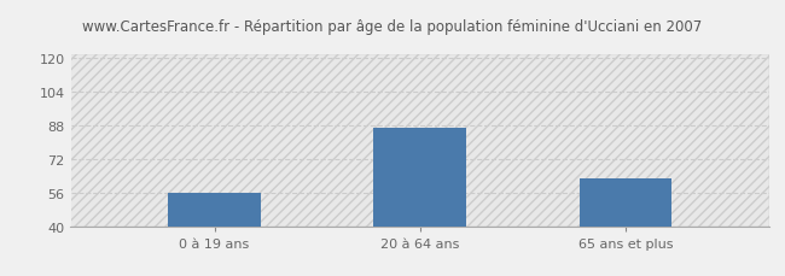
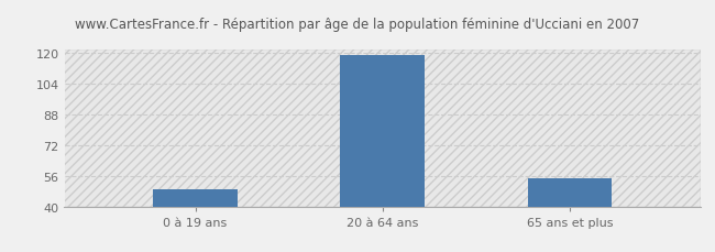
0 à 19 ans: 56 -> 49
20 à 64 ans: 87 -> 119
65 ans et plus: 63 -> 55
